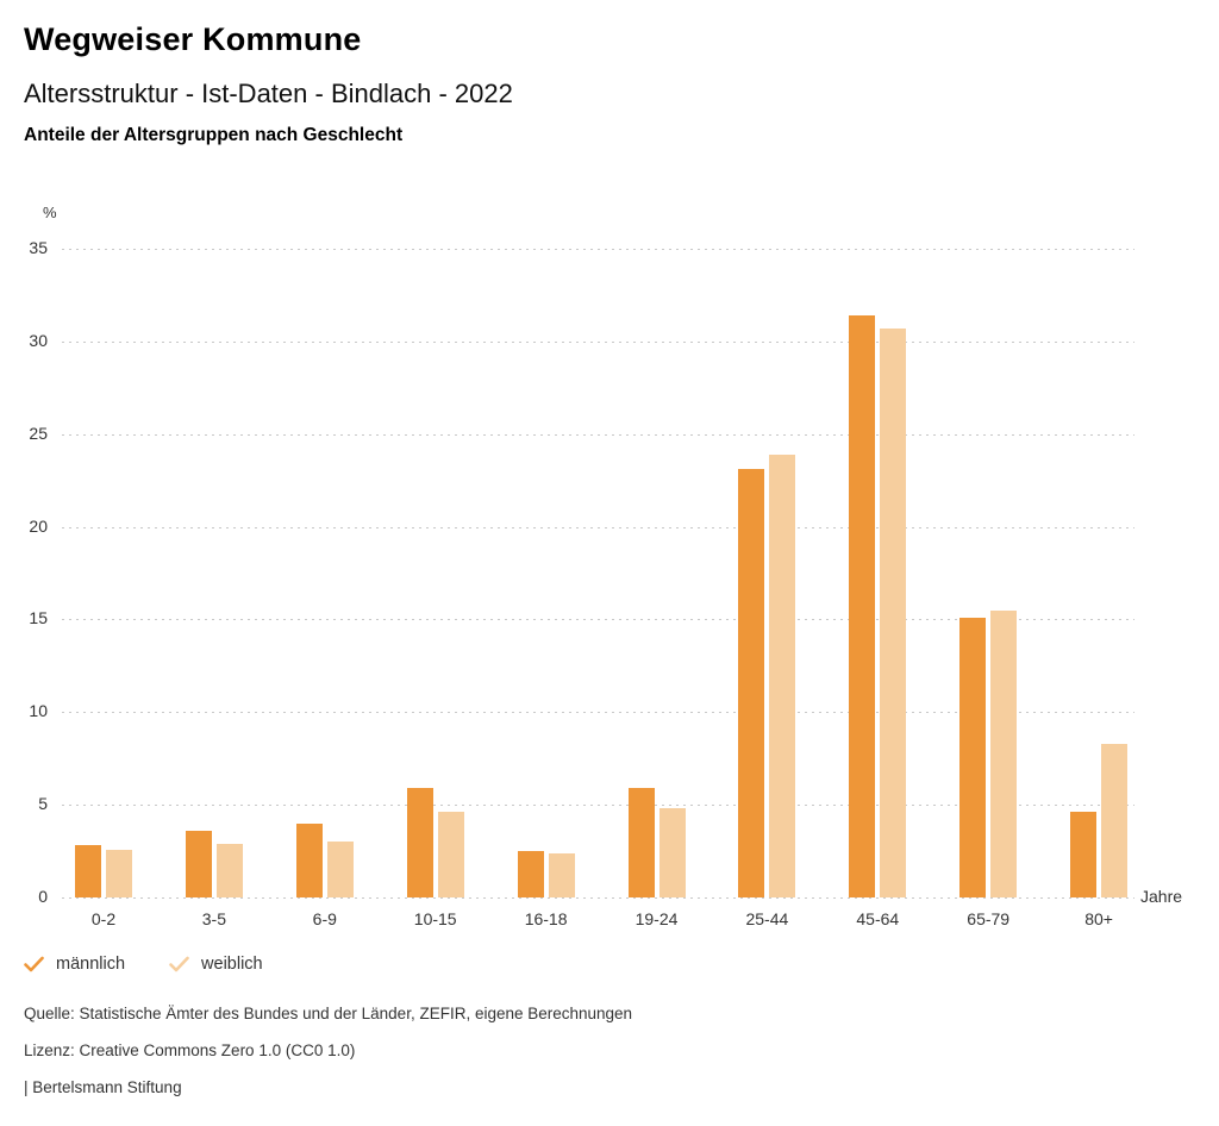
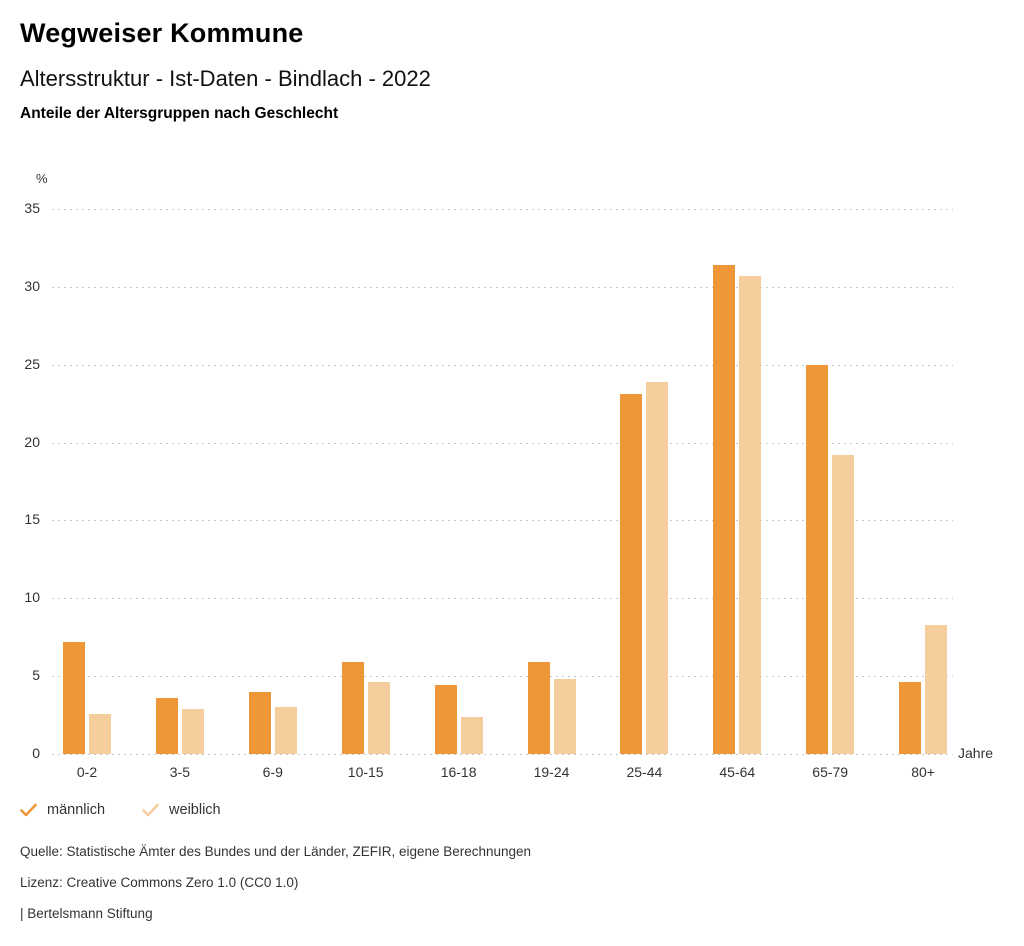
männlich/0-2: 2.8 -> 7.2
männlich/16-18: 2.5 -> 4.4
männlich/65-79: 15.1 -> 25.0
weiblich/65-79: 15.5 -> 19.2
